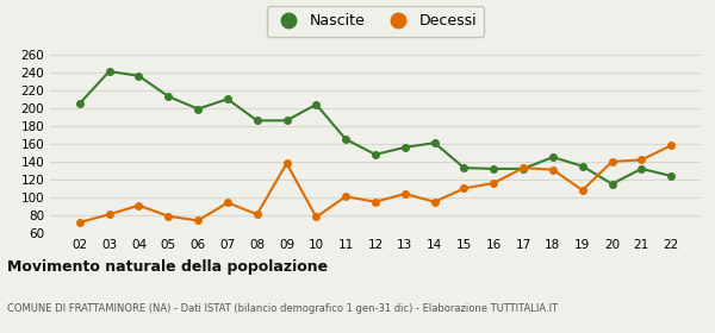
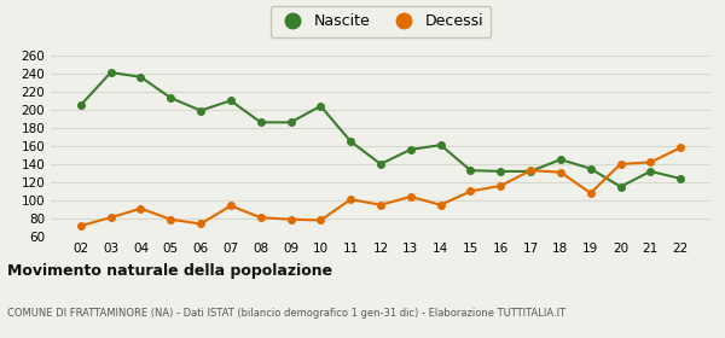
Decessi/09: 138 -> 79
Nascite/12: 148 -> 140
